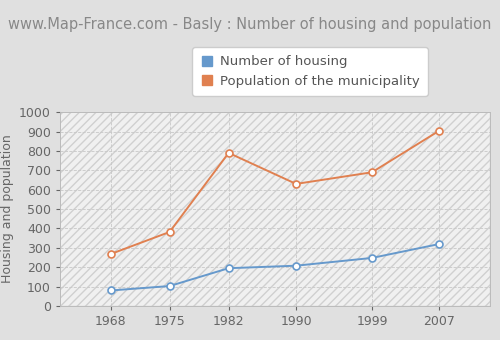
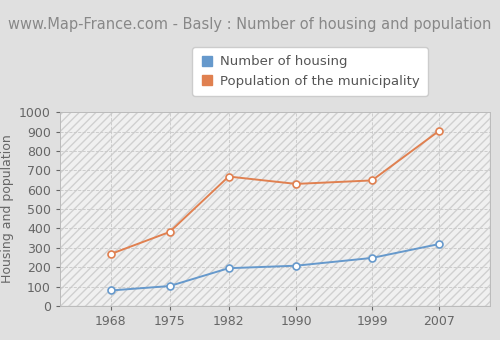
Population of the municipality/1982: 790 -> 670
Population of the municipality/1999: 690 -> 650
